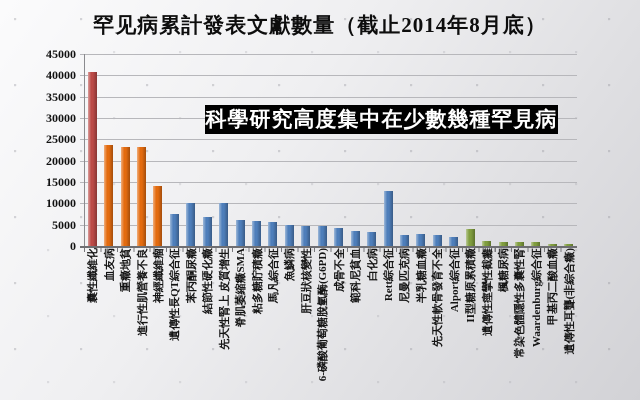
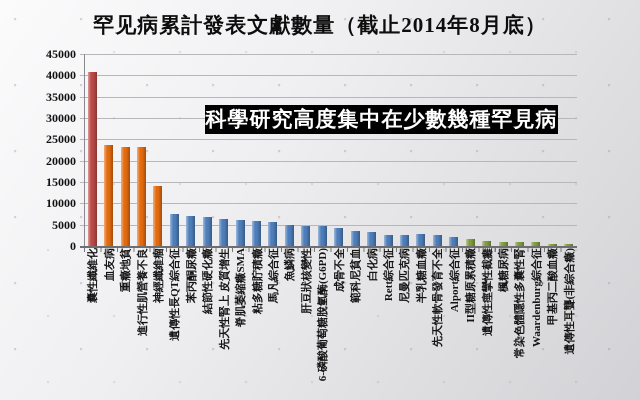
苯丙酮尿癥: 10000 -> 7000
先天性腎上 皮質增生: 10000 -> 6000
Rett綜合征: 13000 -> 3000
II型糖原累積癥: 4000 -> 2000
